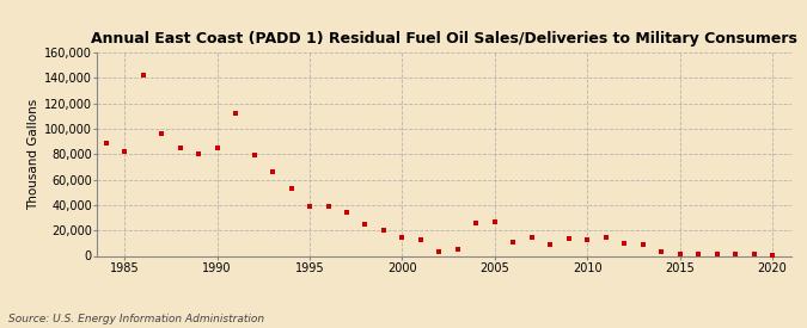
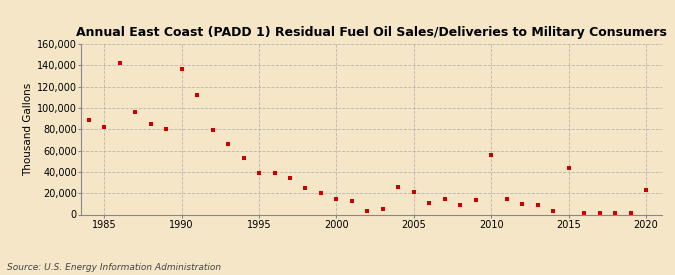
1990: 85,000 -> 137,000
2005: 27,000 -> 21,000
2010: 13,000 -> 56,000
2015: 1,000 -> 44,000
2020: 0 -> 23,000
